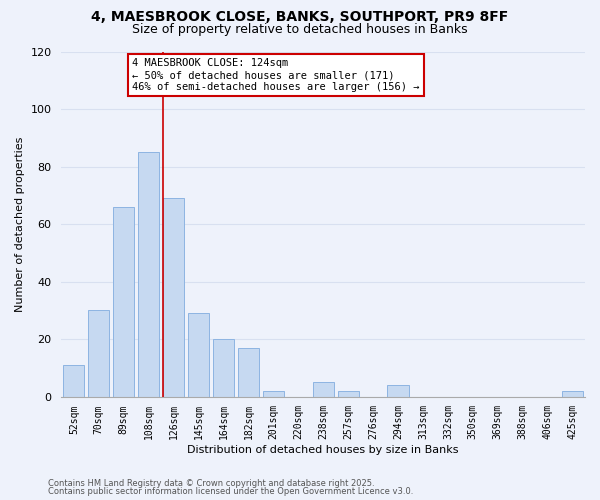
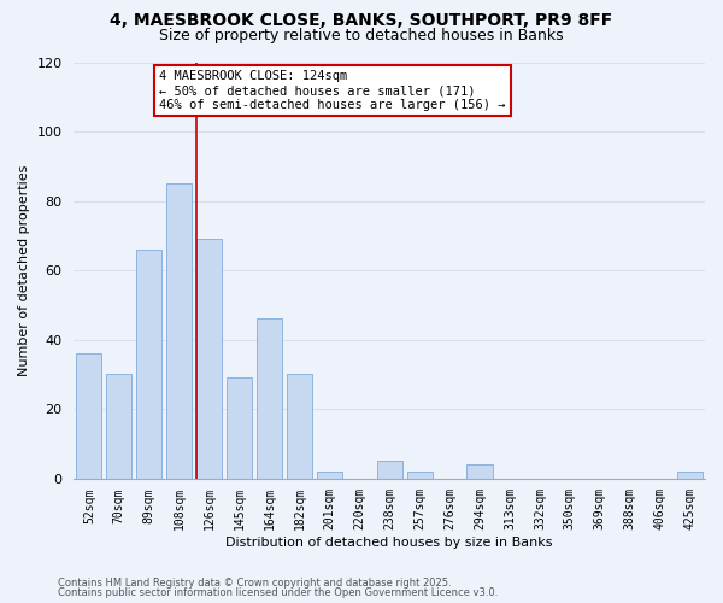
52sqm: 11 -> 36
164sqm: 20 -> 46
182sqm: 17 -> 30
